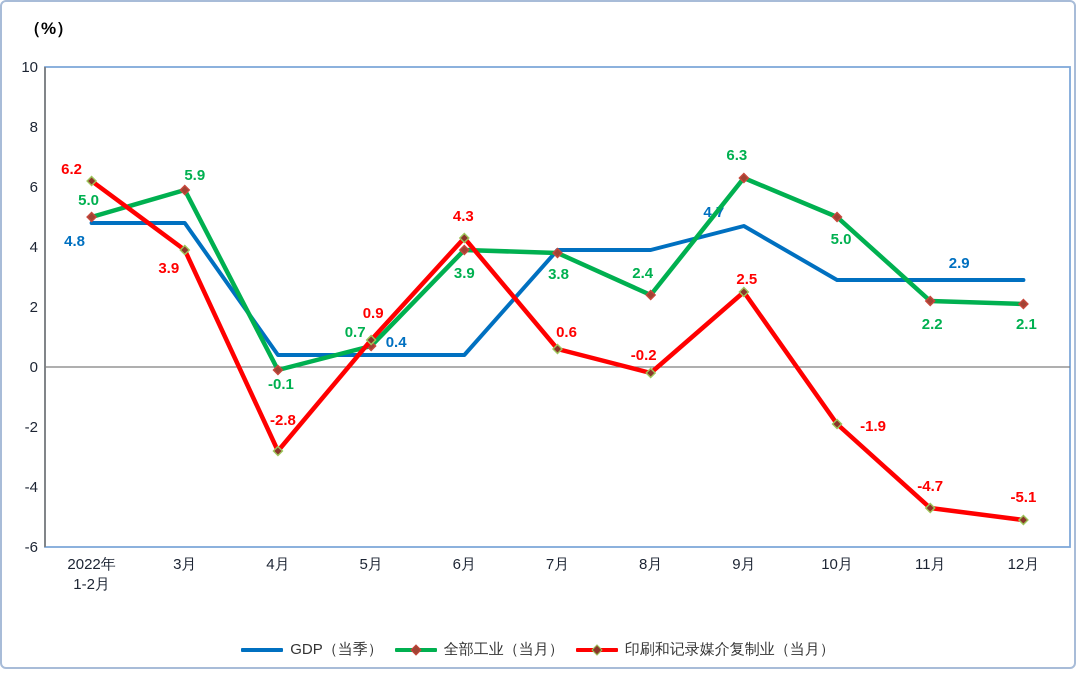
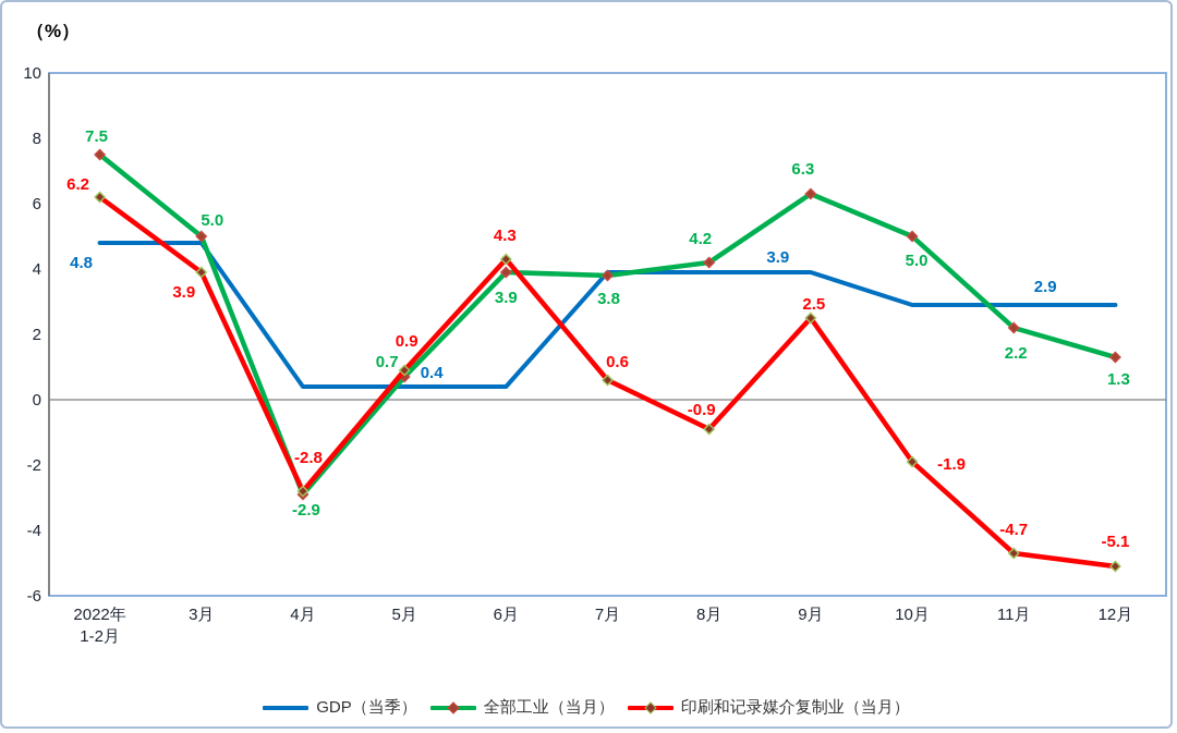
全部工业（当月）/2022年 1-2月: 5.0 -> 7.5
全部工业（当月）/3月: 5.9 -> 5.0
全部工业（当月）/4月: -0.1 -> -2.9
全部工业（当月）/8月: 2.4 -> 4.2
印刷和记录媒介复制业（当月）/8月: -0.2 -> -0.9
GDP（当季）/9月: 4.7 -> 3.9
全部工业（当月）/12月: 2.1 -> 1.3
